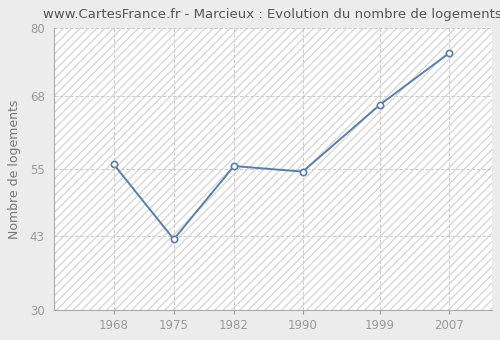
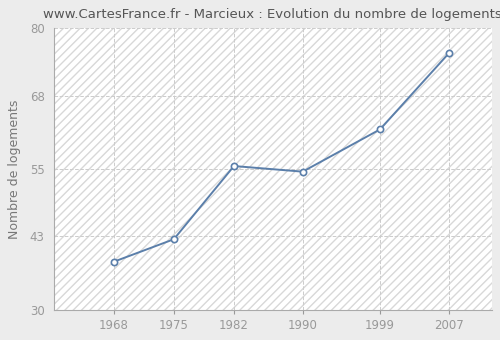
1968: 55.8 -> 38.5
1999: 66.4 -> 62.0
